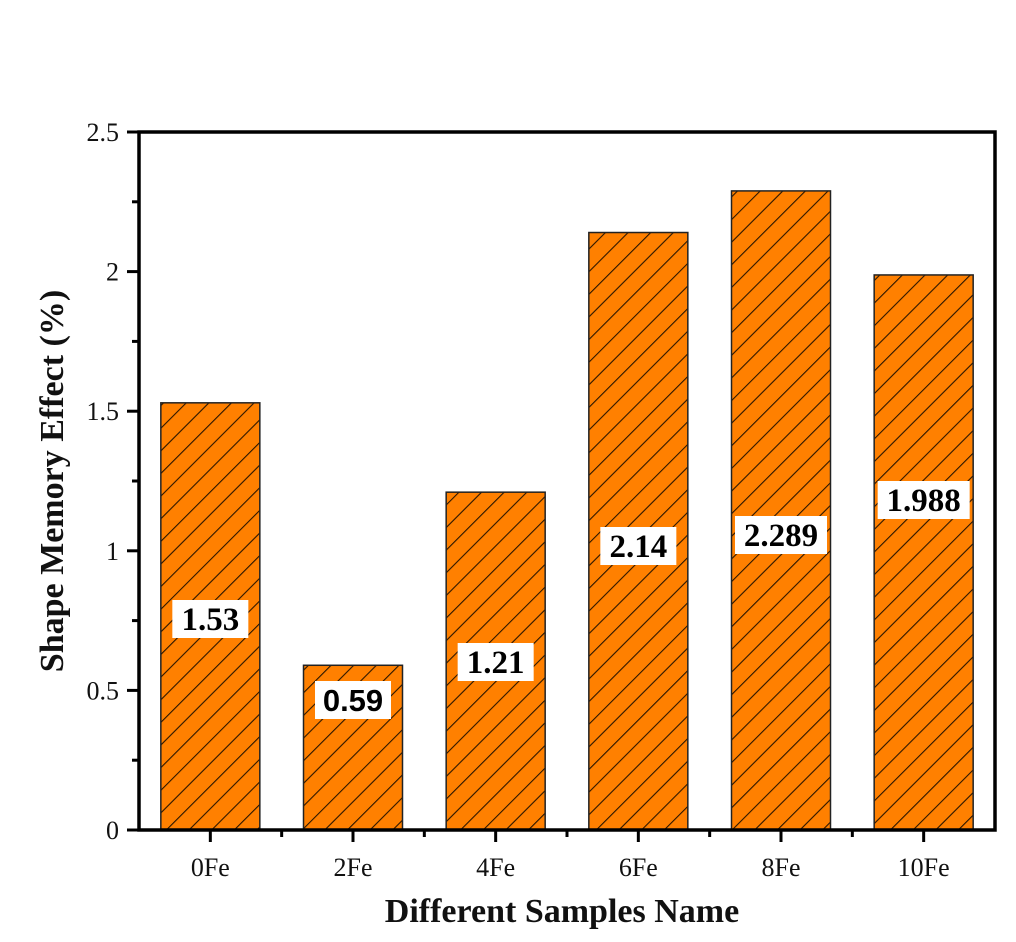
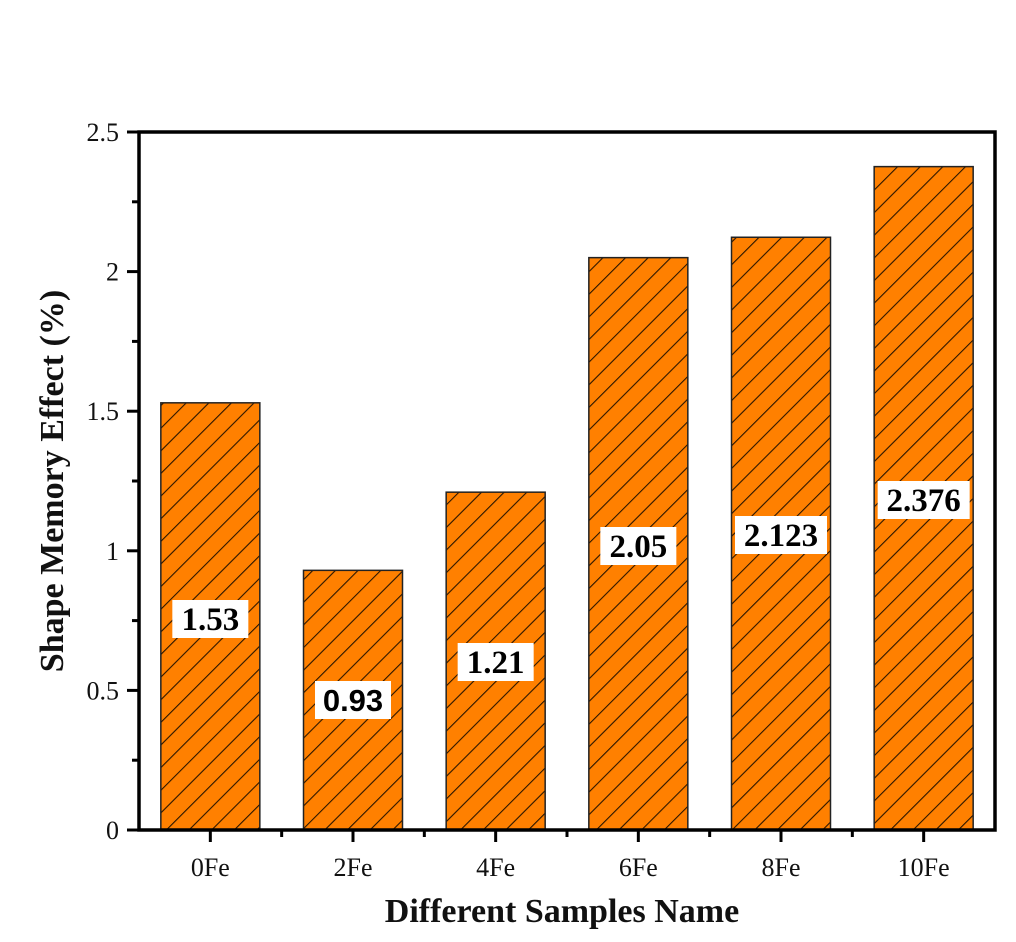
2Fe: 0.59 -> 0.93
6Fe: 2.14 -> 2.05
8Fe: 2.289 -> 2.123
10Fe: 1.988 -> 2.376
